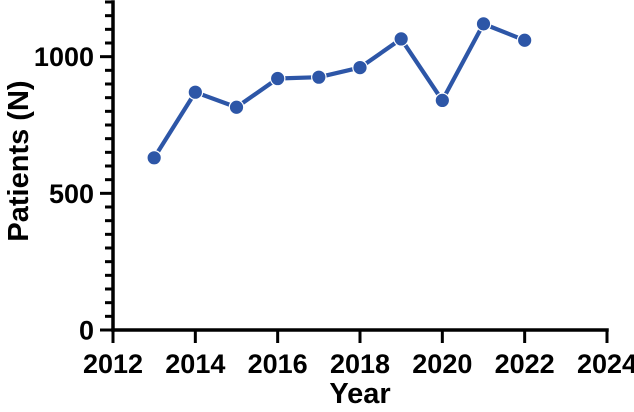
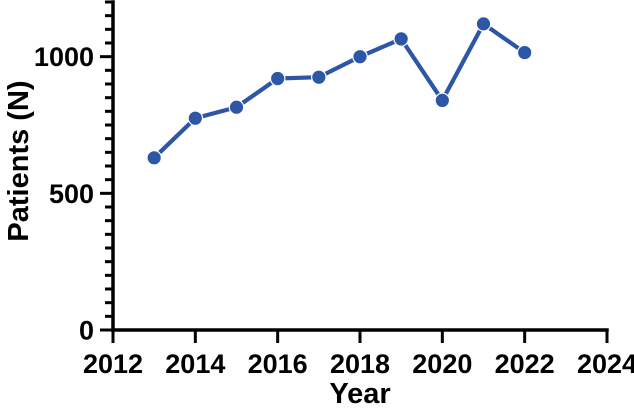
2014: 870 -> 780
2018: 960 -> 1000
2022: 1060 -> 1020
